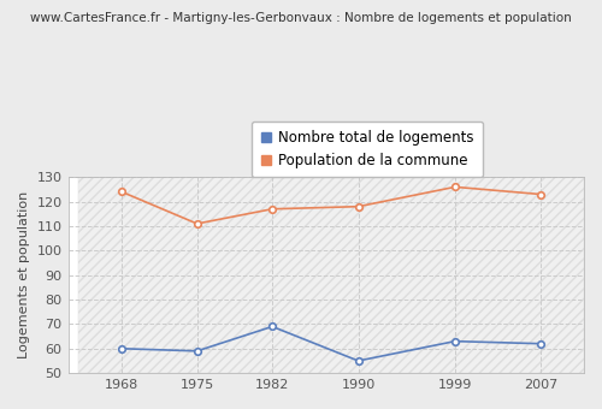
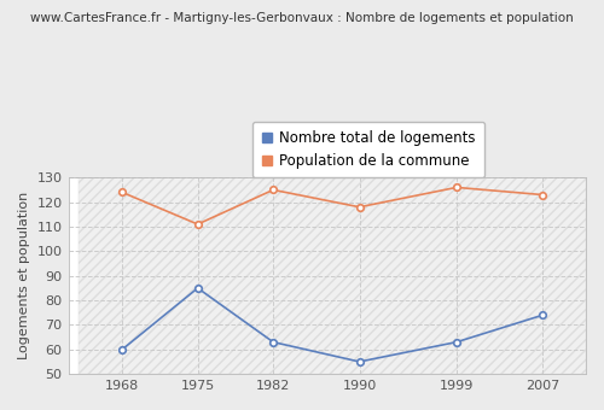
Nombre total de logements/1975: 59 -> 85
Nombre total de logements/1982: 69 -> 63
Population de la commune/1982: 117 -> 125
Nombre total de logements/2007: 62 -> 74
